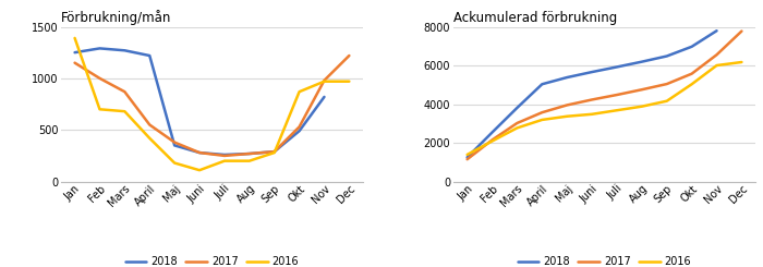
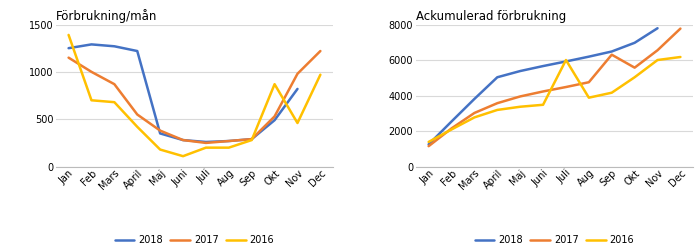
Förbrukning/mån/2016/Nov: 970 -> 460
Ackumulerad förbrukning/2016/Juli: 3700 -> 6000
Ackumulerad förbrukning/2017/Sep: 5000 -> 6300
